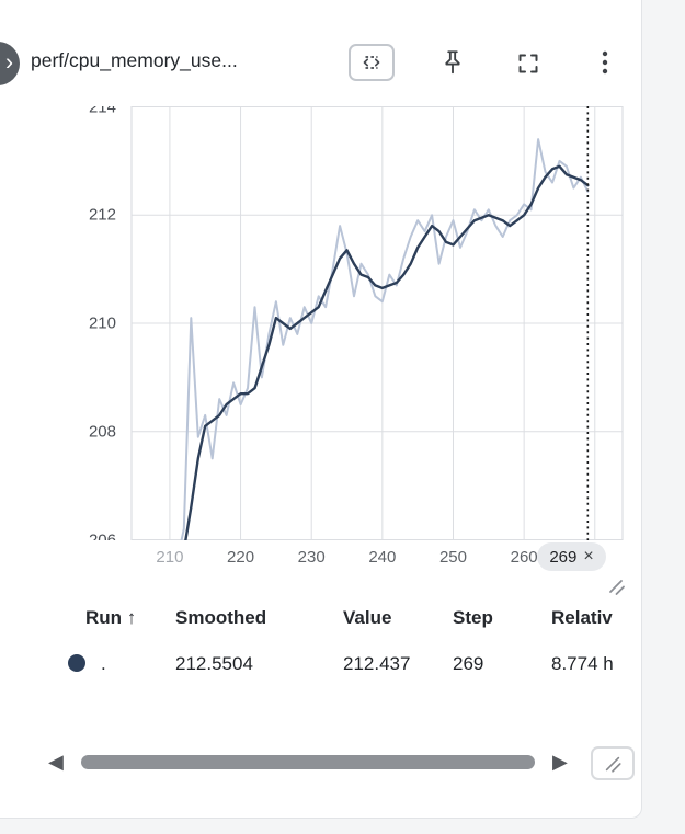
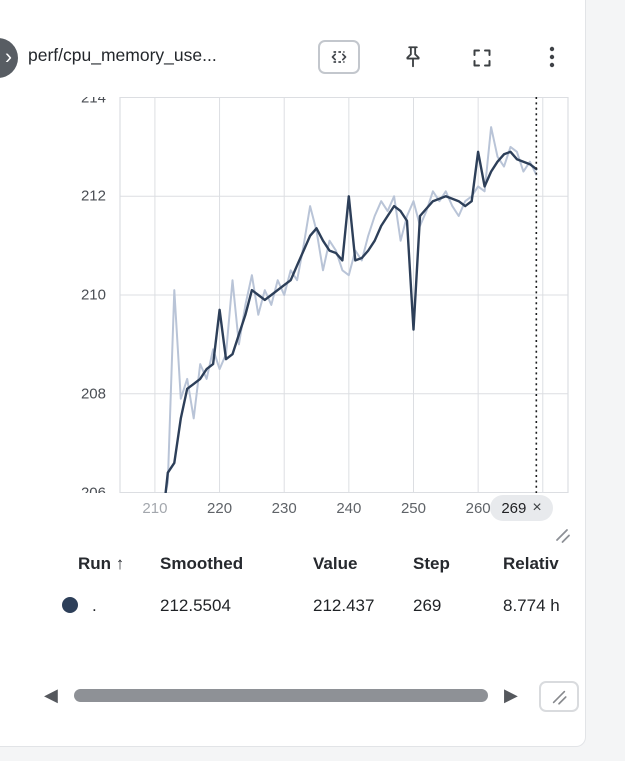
Smoothed/212: 205.8 -> 206.4
Smoothed/220: 208.7 -> 209.7
Smoothed/240: 210.7 -> 212.0
Smoothed/250: 211.4 -> 209.3
Smoothed/260: 212.0 -> 212.9
